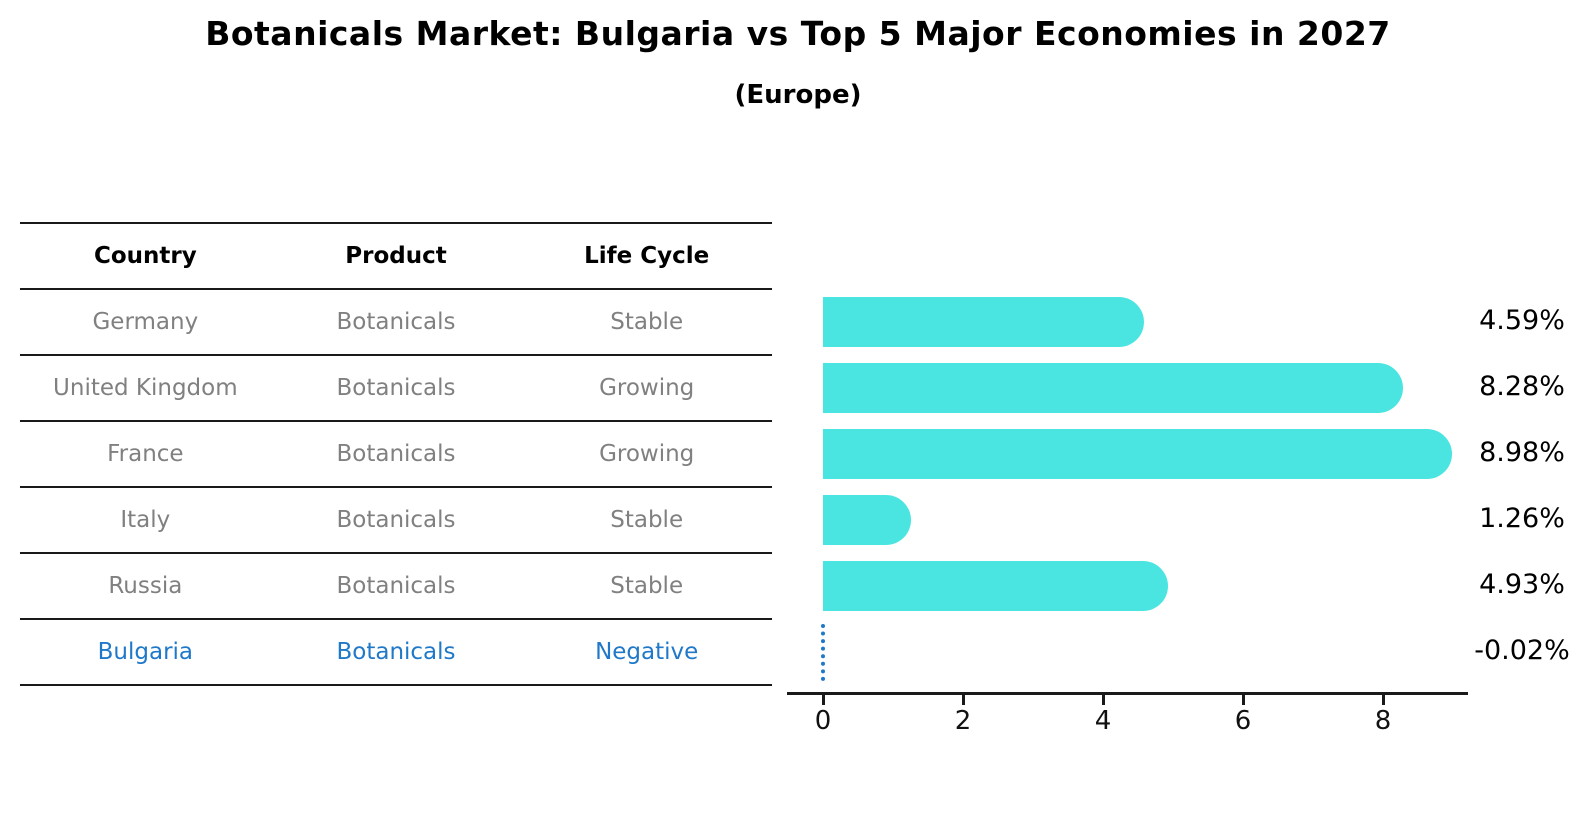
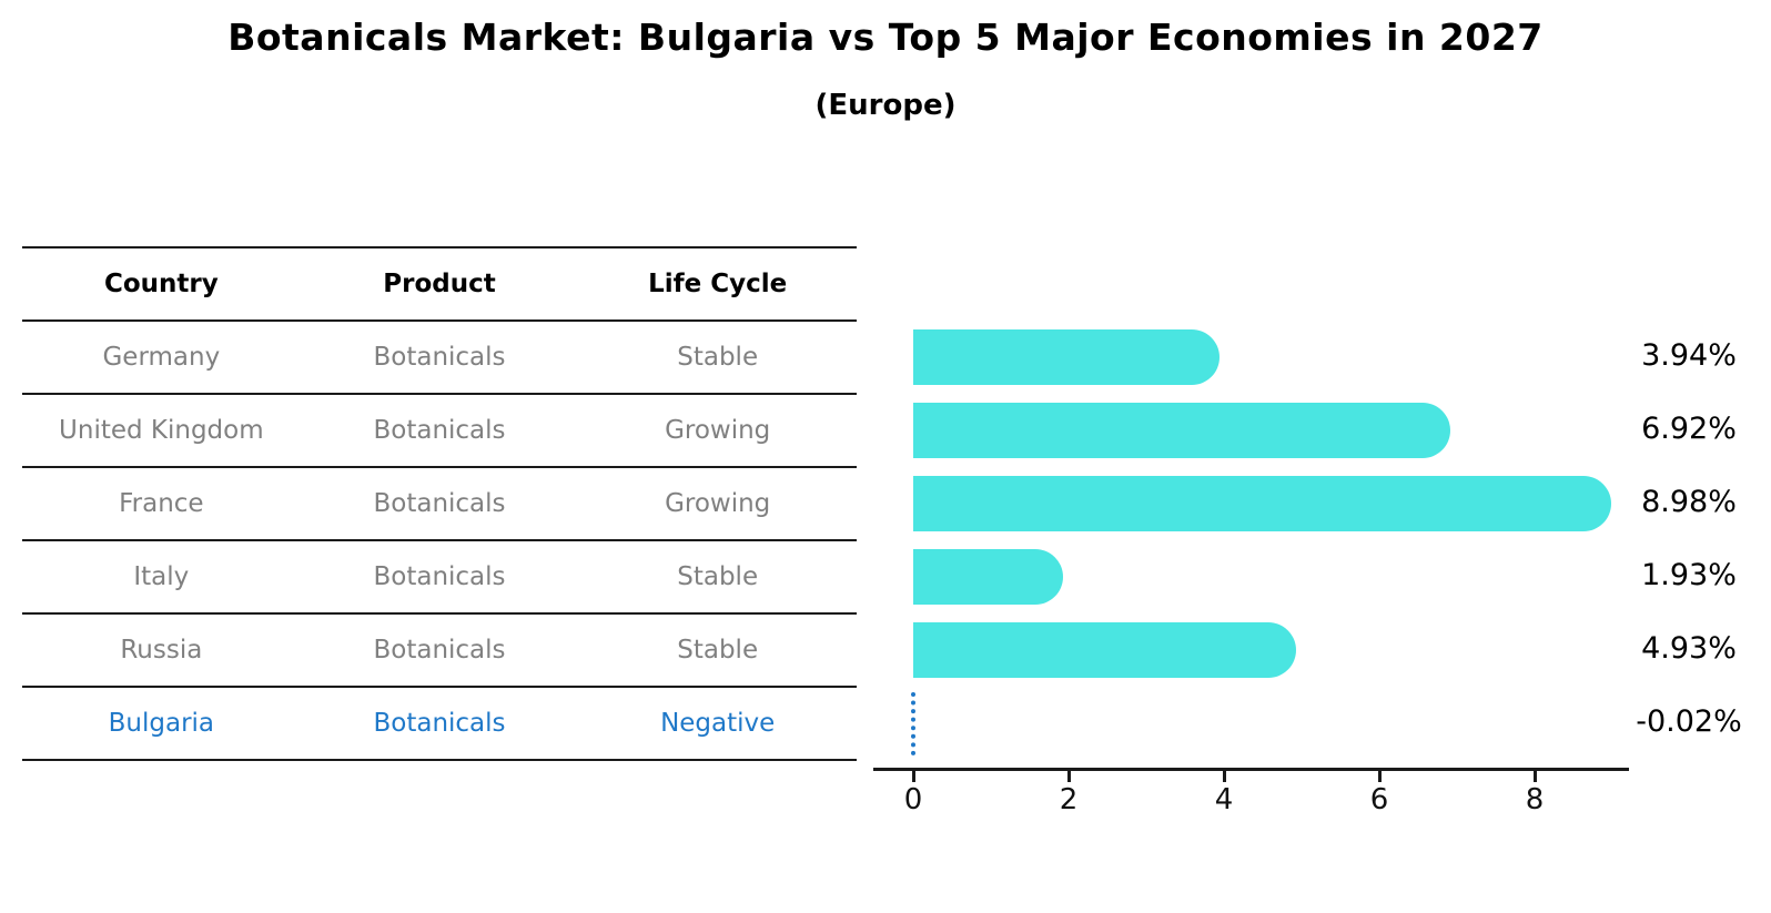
Germany: 4.59% -> 3.94%
United Kingdom: 8.28% -> 6.92%
Italy: 1.26% -> 1.93%
